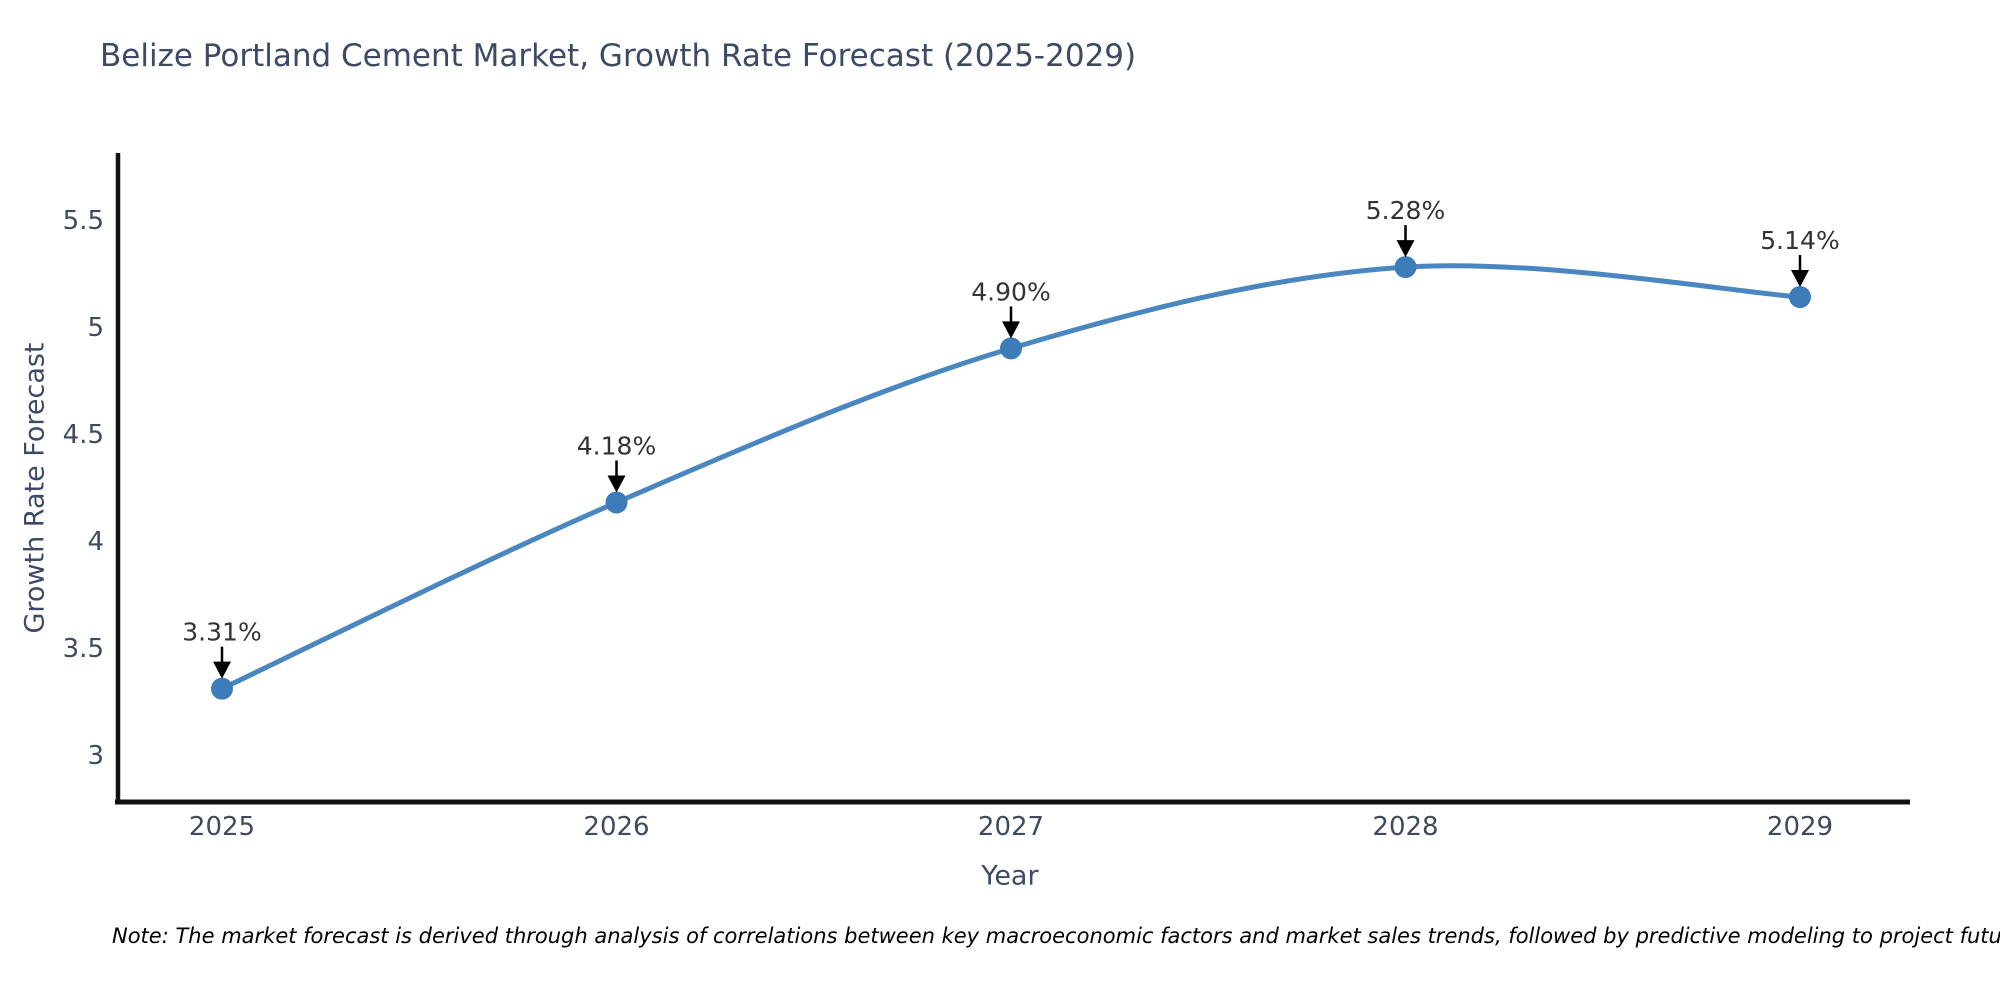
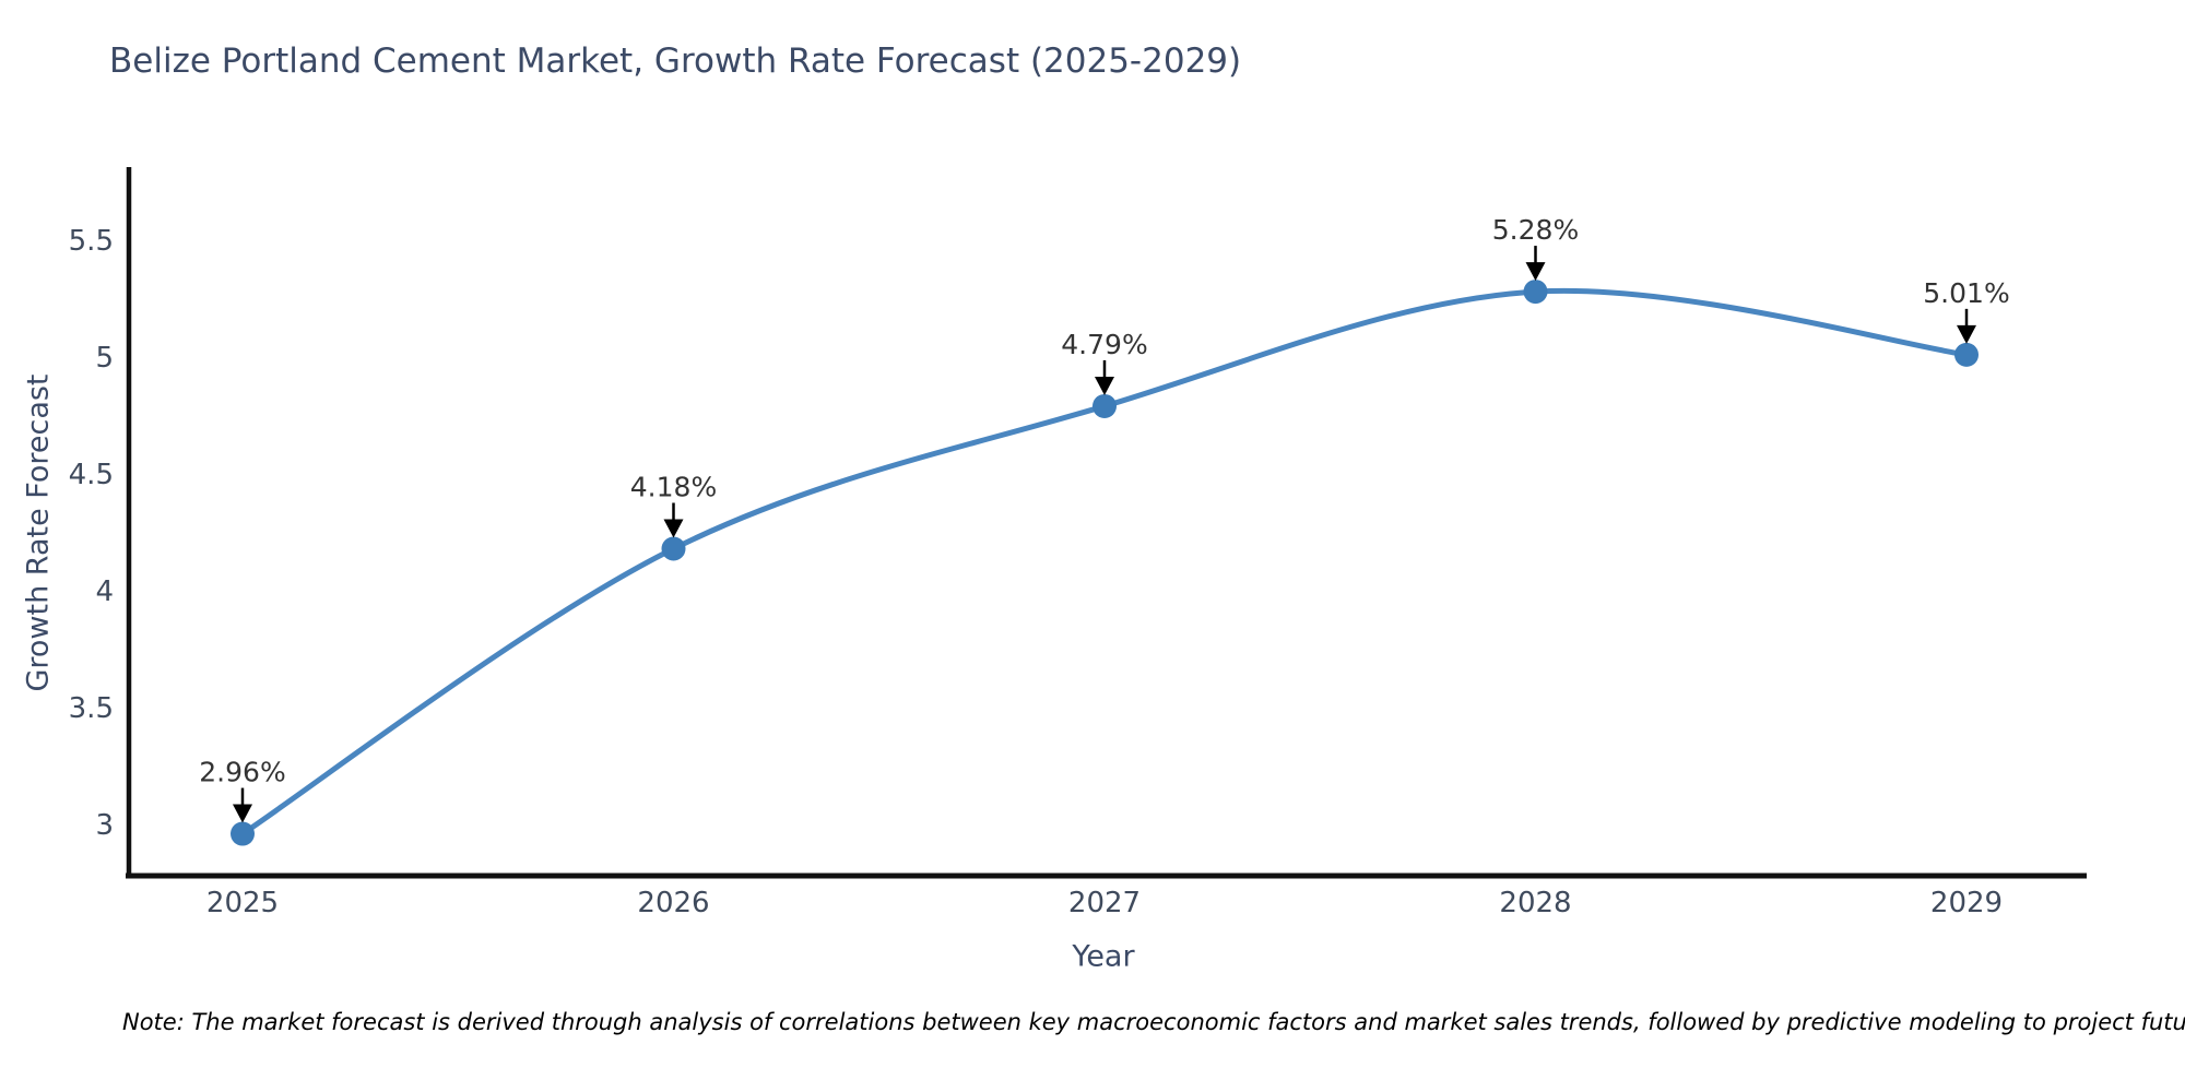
2025: 3.31% -> 2.96%
2027: 4.90% -> 4.79%
2029: 5.14% -> 5.01%
